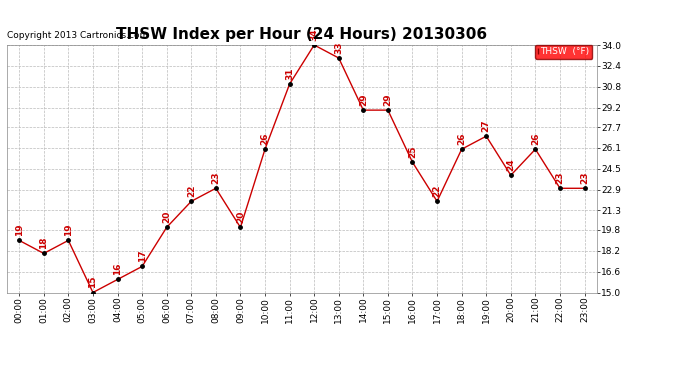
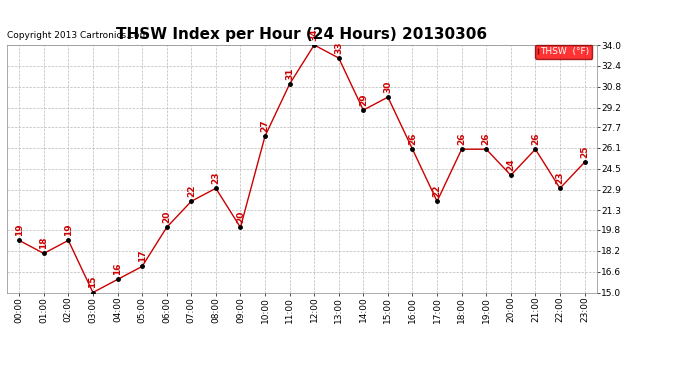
10:00: 26 -> 27
15:00: 29 -> 30
16:00: 25 -> 26
19:00: 27 -> 26
23:00: 23 -> 25
